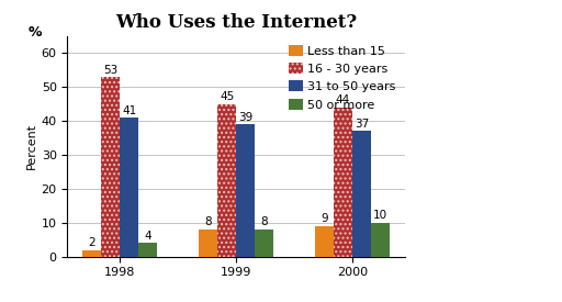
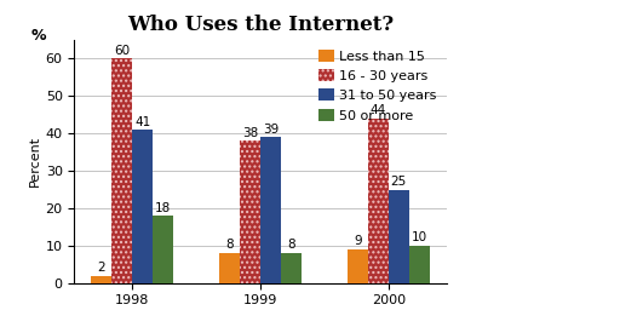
16 - 30 years/1998: 53 -> 60
50 or more/1998: 4 -> 18
16 - 30 years/1999: 45 -> 38
31 to 50 years/2000: 37 -> 25
